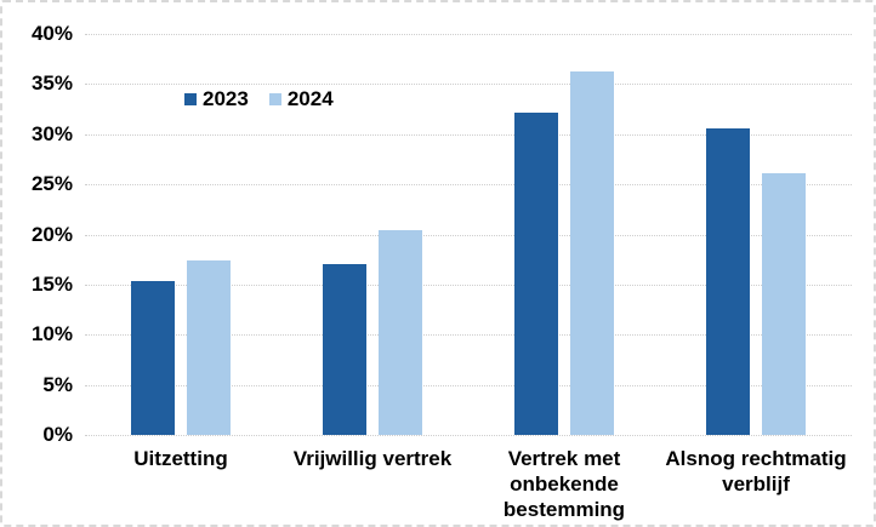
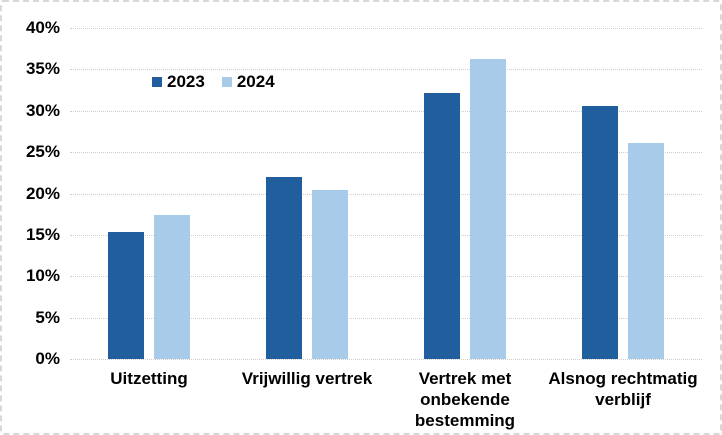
2023/Vrijwillig vertrek: 17% -> 22%
